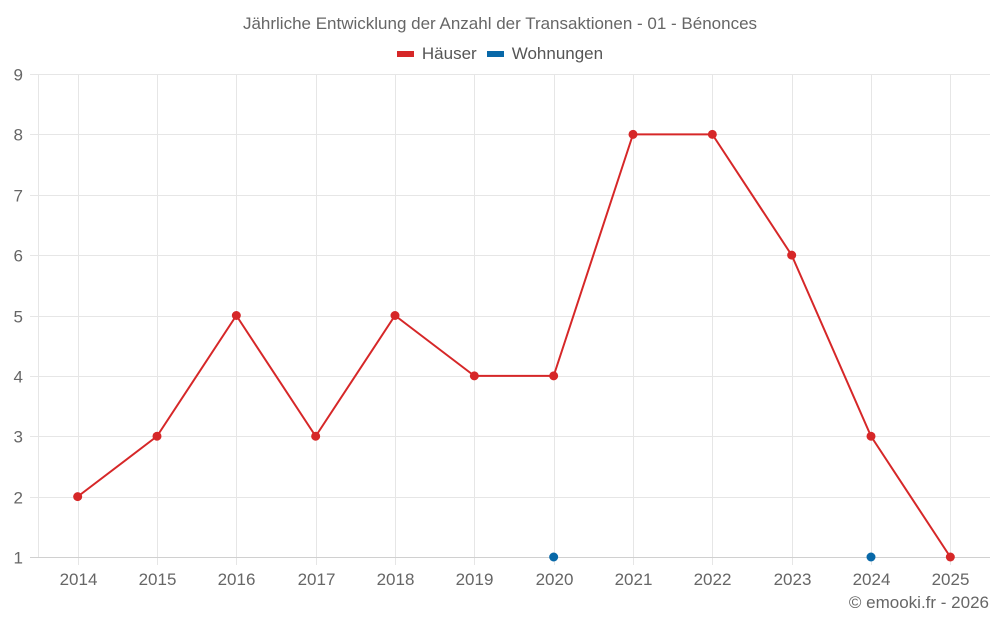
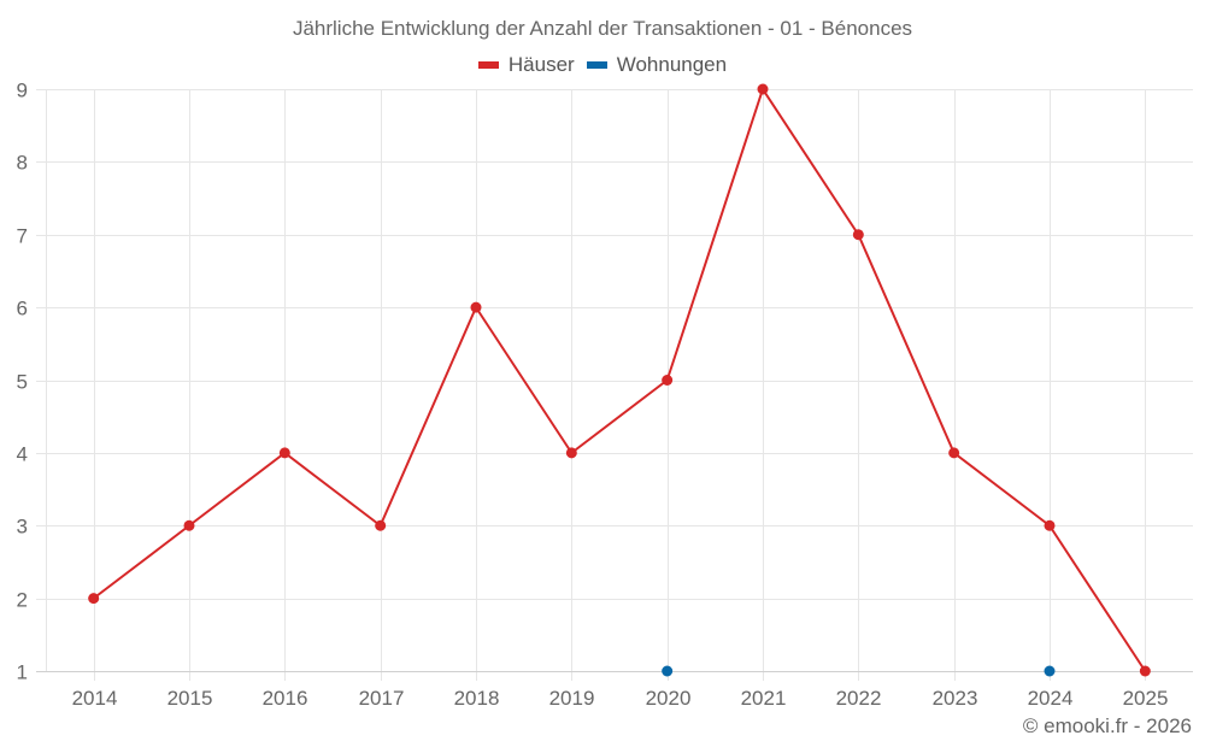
Häuser/2016: 5 -> 4
Häuser/2018: 5 -> 6
Häuser/2020: 4 -> 5
Häuser/2021: 8 -> 9
Häuser/2022: 8 -> 7
Häuser/2023: 6 -> 4
